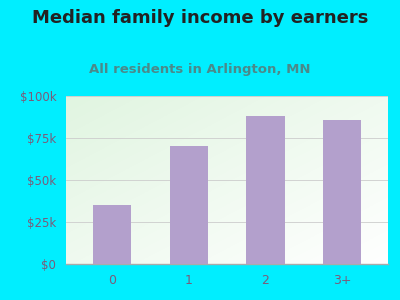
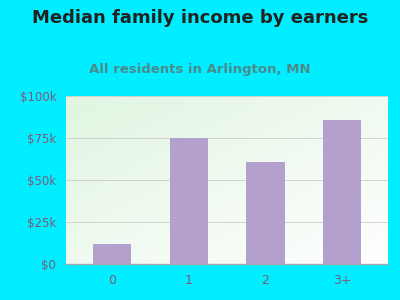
0: $35k -> $12k
1: $70k -> $75k
2: $88k -> $61k
